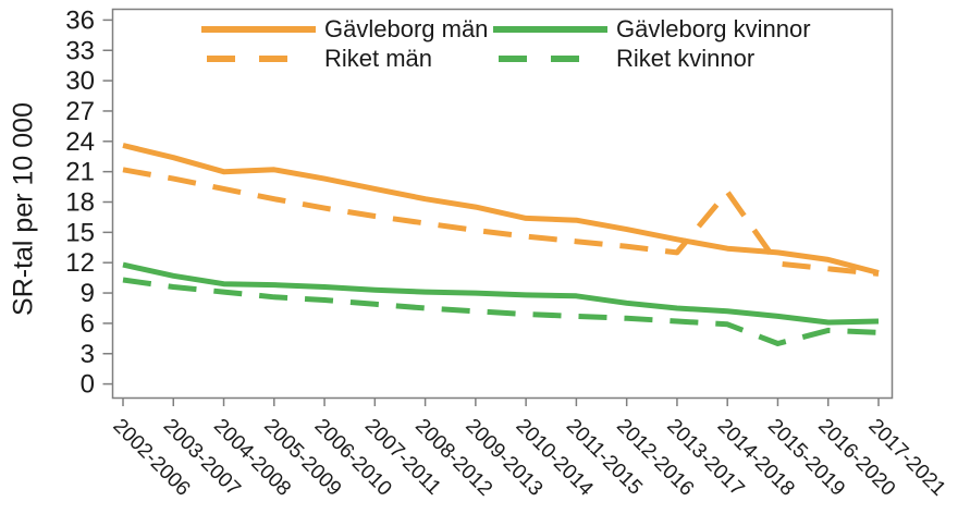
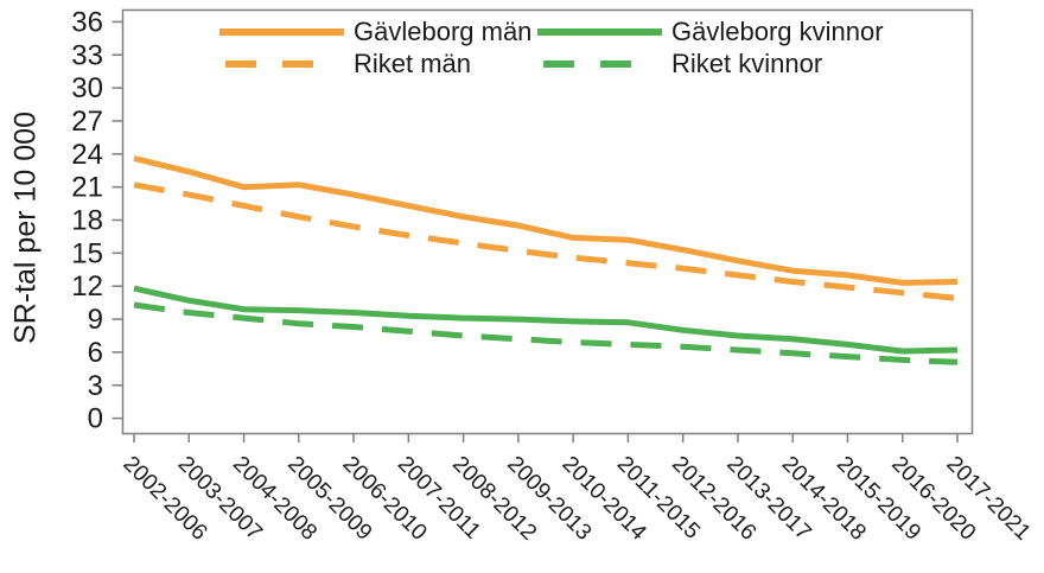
Riket män/2014-2018: 19 -> 12
Riket kvinnor/2015-2019: 4 -> 6
Gävleborg män/2017-2021: 11 -> 12
